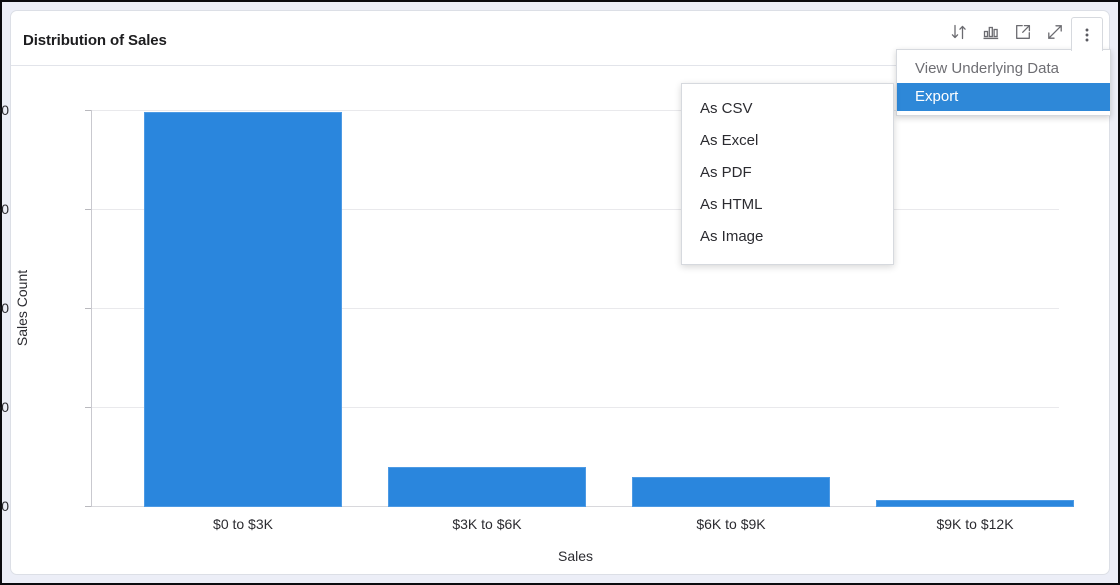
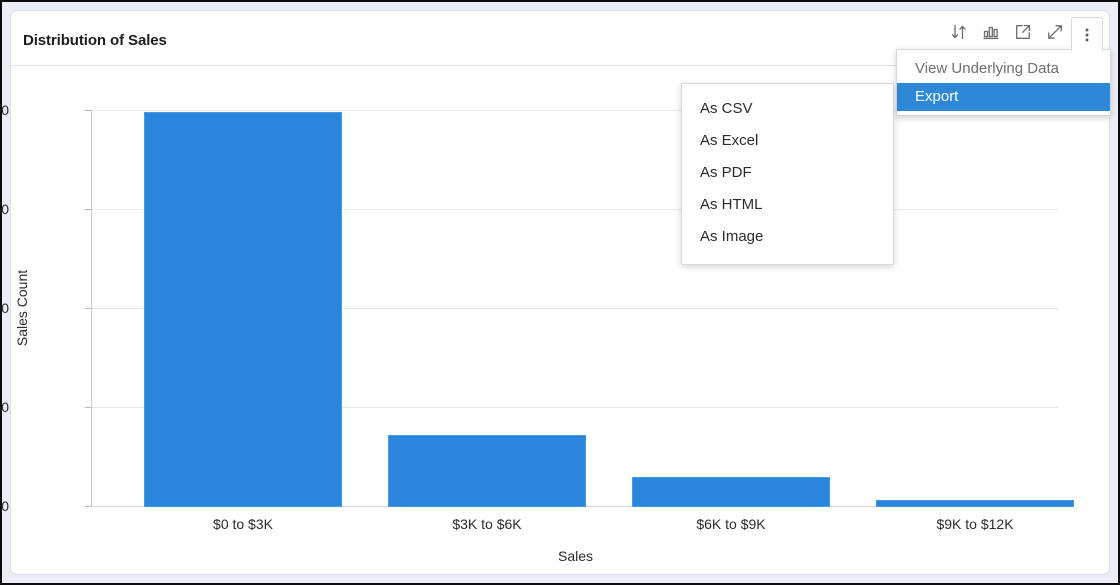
$3K to $6K: 60 -> 110
